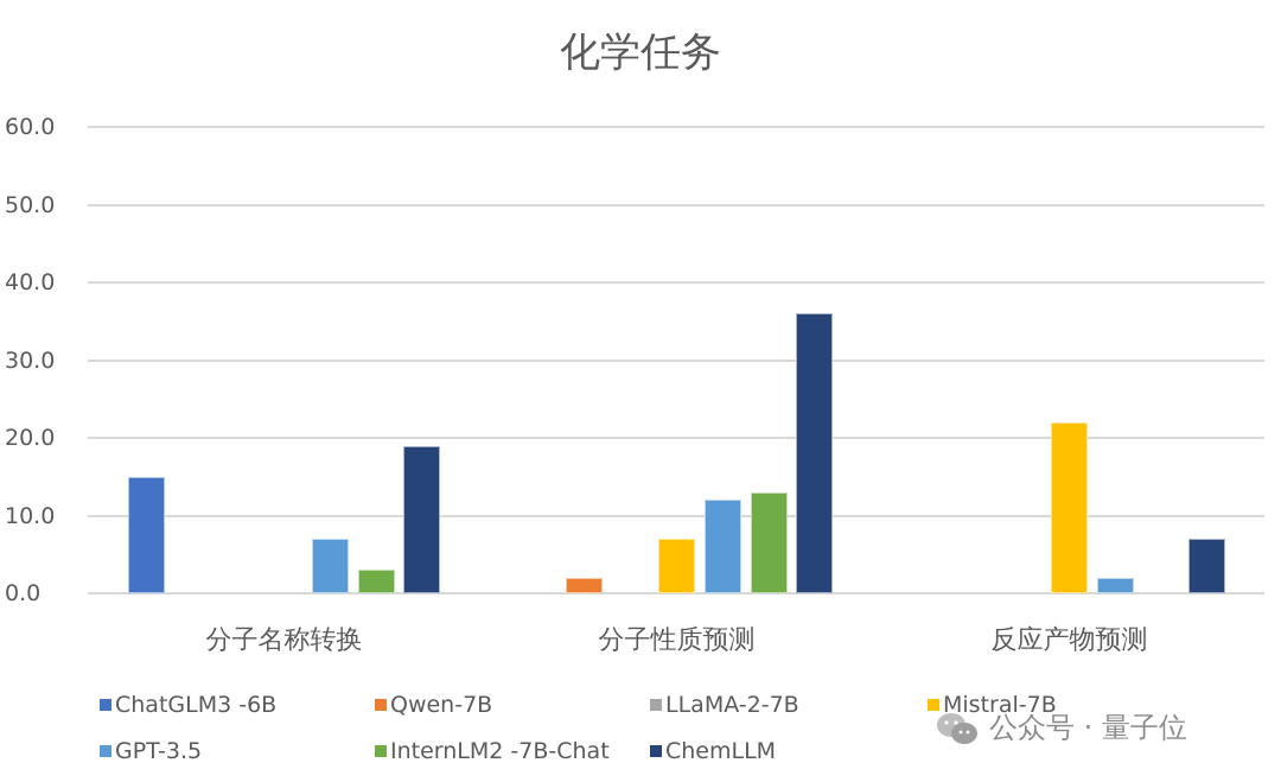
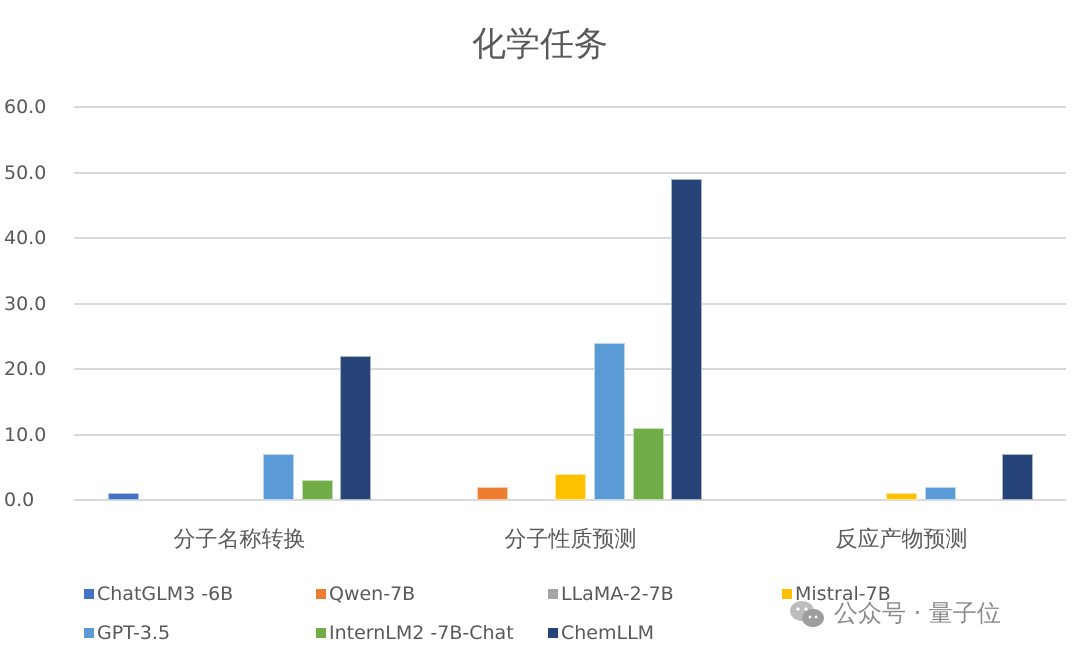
ChatGLM3 -6B/分子名称转换: 15 -> 1
ChemLLM/分子名称转换: 19 -> 22
Mistral-7B/分子性质预测: 7 -> 4
GPT-3.5/分子性质预测: 12 -> 24
InternLM2 -7B-Chat/分子性质预测: 13 -> 11
ChemLLM/分子性质预测: 36 -> 49
Mistral-7B/反应产物预测: 22 -> 1
